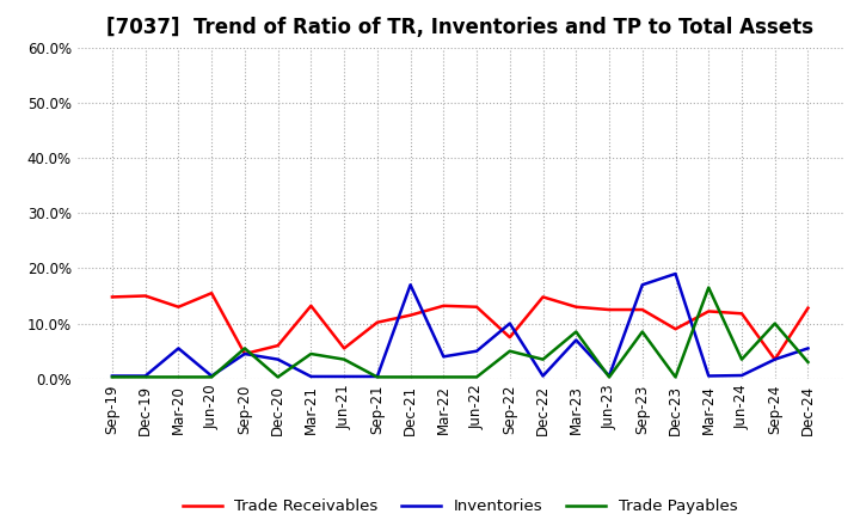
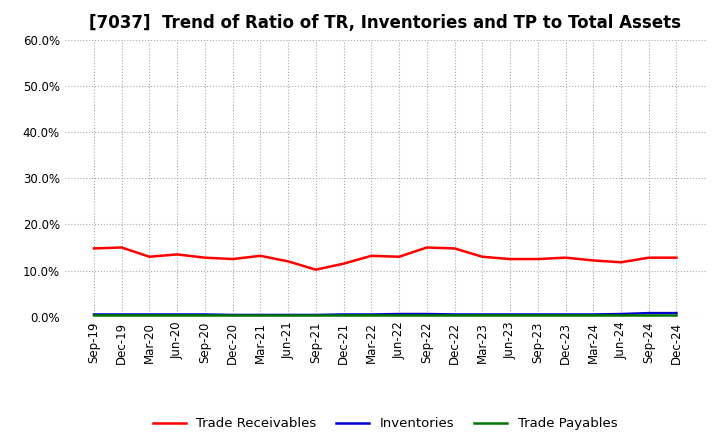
Inventories/Mar-20: 5.5% -> 0.5%
Trade Receivables/Jun-20: 15.5% -> 13.5%
Trade Receivables/Sep-20: 4.5% -> 12.8%
Inventories/Sep-20: 4.5% -> 0.5%
Trade Payables/Sep-20: 5.5% -> 0.3%
Trade Receivables/Dec-20: 6.0% -> 12.5%
Inventories/Dec-20: 3.5% -> 0.4%
Trade Payables/Mar-21: 4.5% -> 0.3%
Trade Receivables/Jun-21: 5.5% -> 12.0%
Trade Payables/Jun-21: 3.5% -> 0.3%
Inventories/Dec-21: 17.0% -> 0.5%
Inventories/Mar-22: 4.0% -> 0.5%
Inventories/Jun-22: 5.0% -> 0.6%
Trade Receivables/Sep-22: 7.5% -> 15.0%
Inventories/Sep-22: 10.0% -> 0.6%
Trade Payables/Sep-22: 5.0% -> 0.3%
Trade Payables/Dec-22: 3.5% -> 0.3%
Inventories/Mar-23: 7.0% -> 0.5%
Trade Payables/Mar-23: 8.5% -> 0.3%
Inventories/Sep-23: 17.0% -> 0.5%
Trade Payables/Sep-23: 8.5% -> 0.3%
Trade Receivables/Dec-23: 9.0% -> 12.8%
Inventories/Dec-23: 19.0% -> 0.5%
Trade Payables/Mar-24: 16.5% -> 0.3%
Trade Payables/Jun-24: 3.5% -> 0.3%
Trade Receivables/Sep-24: 3.5% -> 12.8%
Inventories/Sep-24: 3.5% -> 0.8%
Trade Payables/Sep-24: 10.0% -> 0.3%
Inventories/Dec-24: 5.5% -> 0.8%
Trade Payables/Dec-24: 3.0% -> 0.3%
